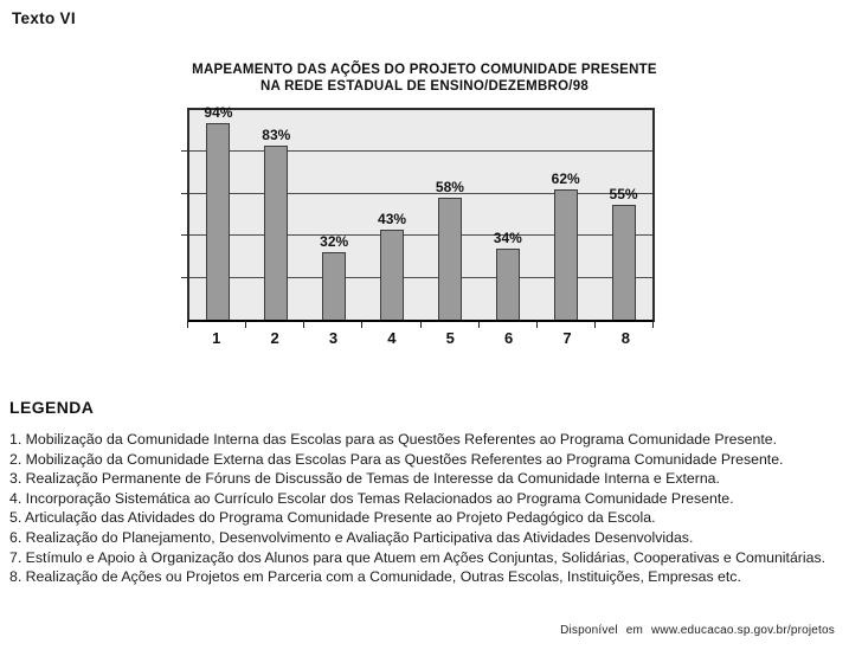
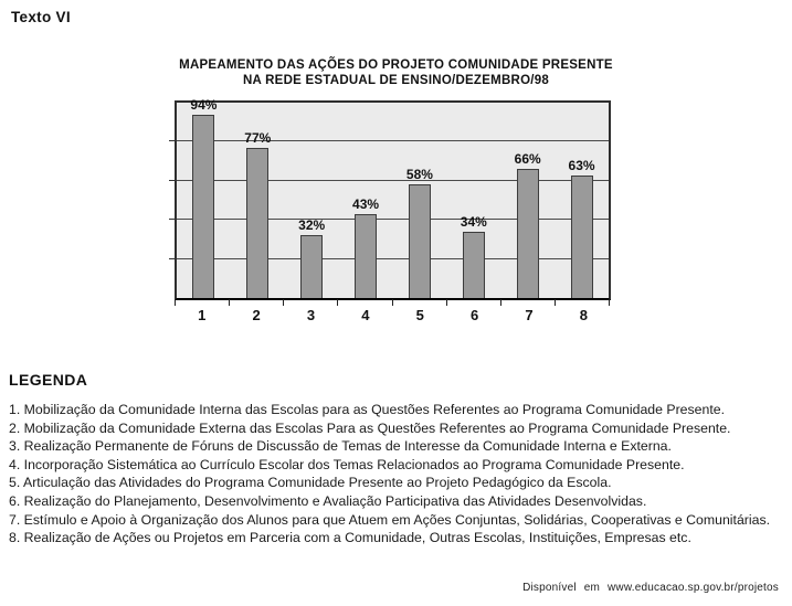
2: 83% -> 77%
7: 62% -> 66%
8: 55% -> 63%
